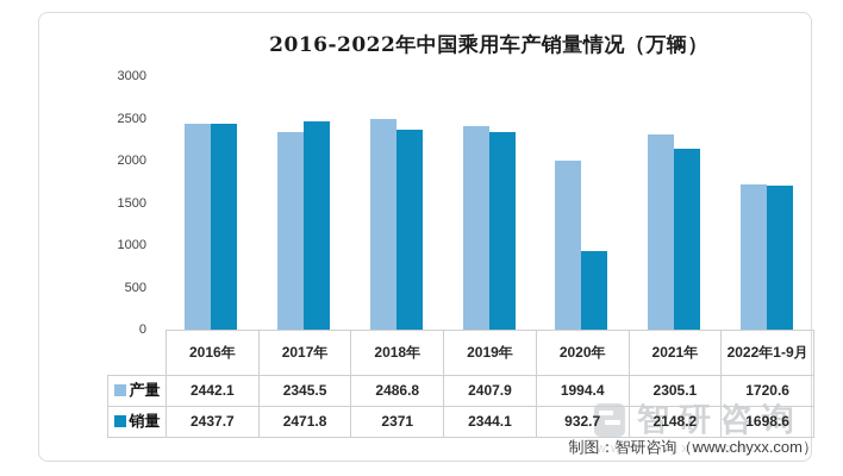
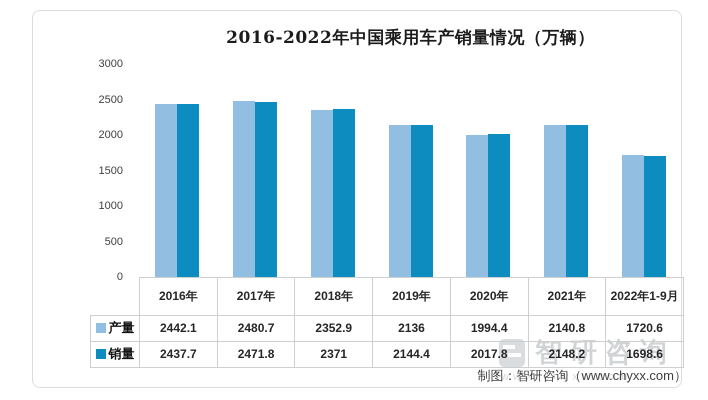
产量/2017年: 2345.5 -> 2480.7
产量/2018年: 2486.8 -> 2352.9
产量/2019年: 2407.9 -> 2136
销量/2019年: 2344.1 -> 2144.4
销量/2020年: 932.7 -> 2017.8
产量/2021年: 2305.1 -> 2140.8
